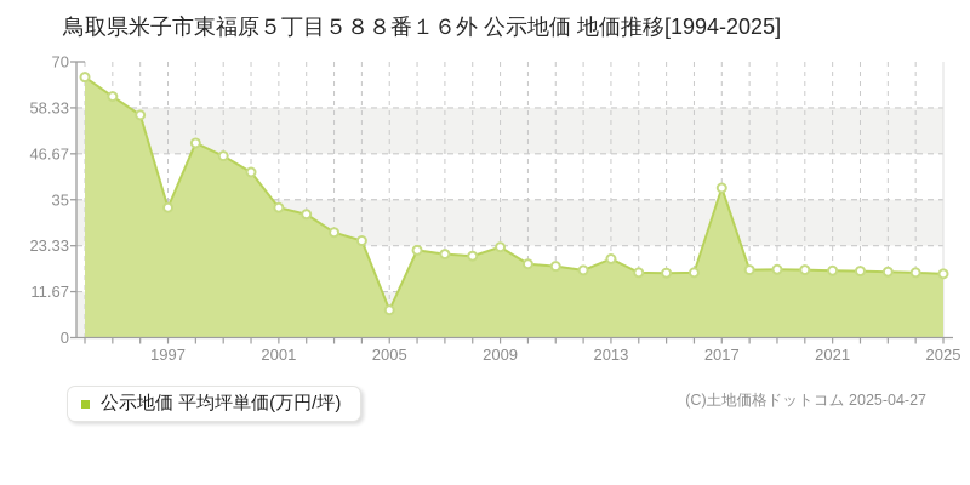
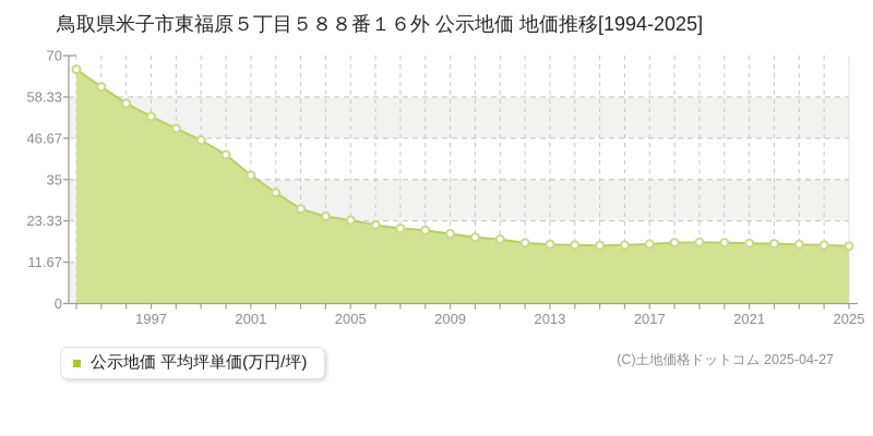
1997: 33 -> 53
2001: 33 -> 36
2005: 7 -> 24
2009: 23 -> 20
2013: 20 -> 17
2017: 38 -> 17
